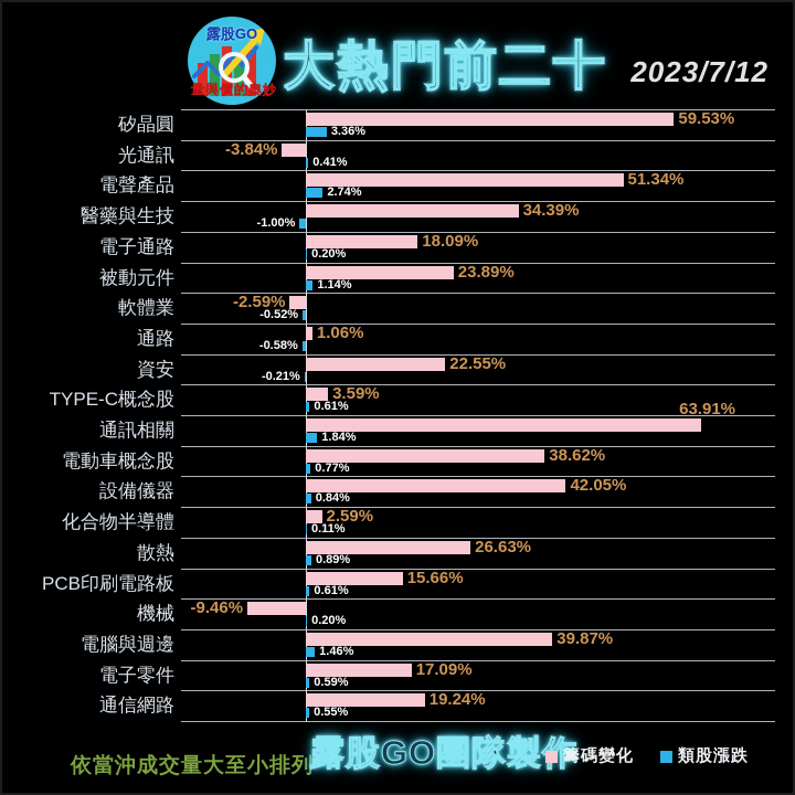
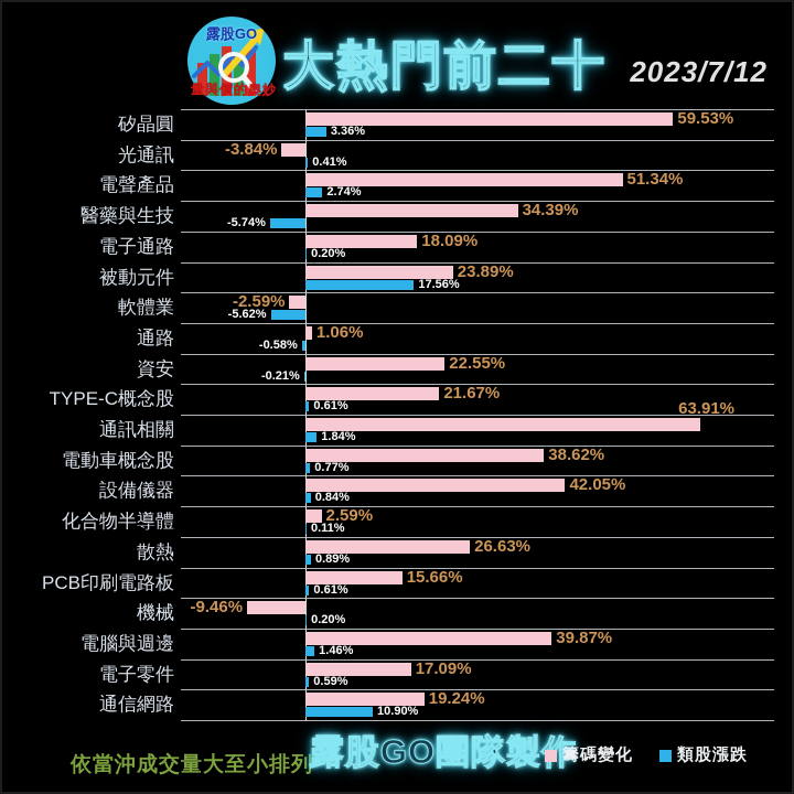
類股漲跌/醫藥與生技: -1.00% -> -5.74%
類股漲跌/被動元件: 1.14% -> 17.56%
類股漲跌/軟體業: -0.52% -> -5.62%
籌碼變化/TYPE-C概念股: 3.59% -> 21.67%
類股漲跌/通信網路: 0.55% -> 10.90%
